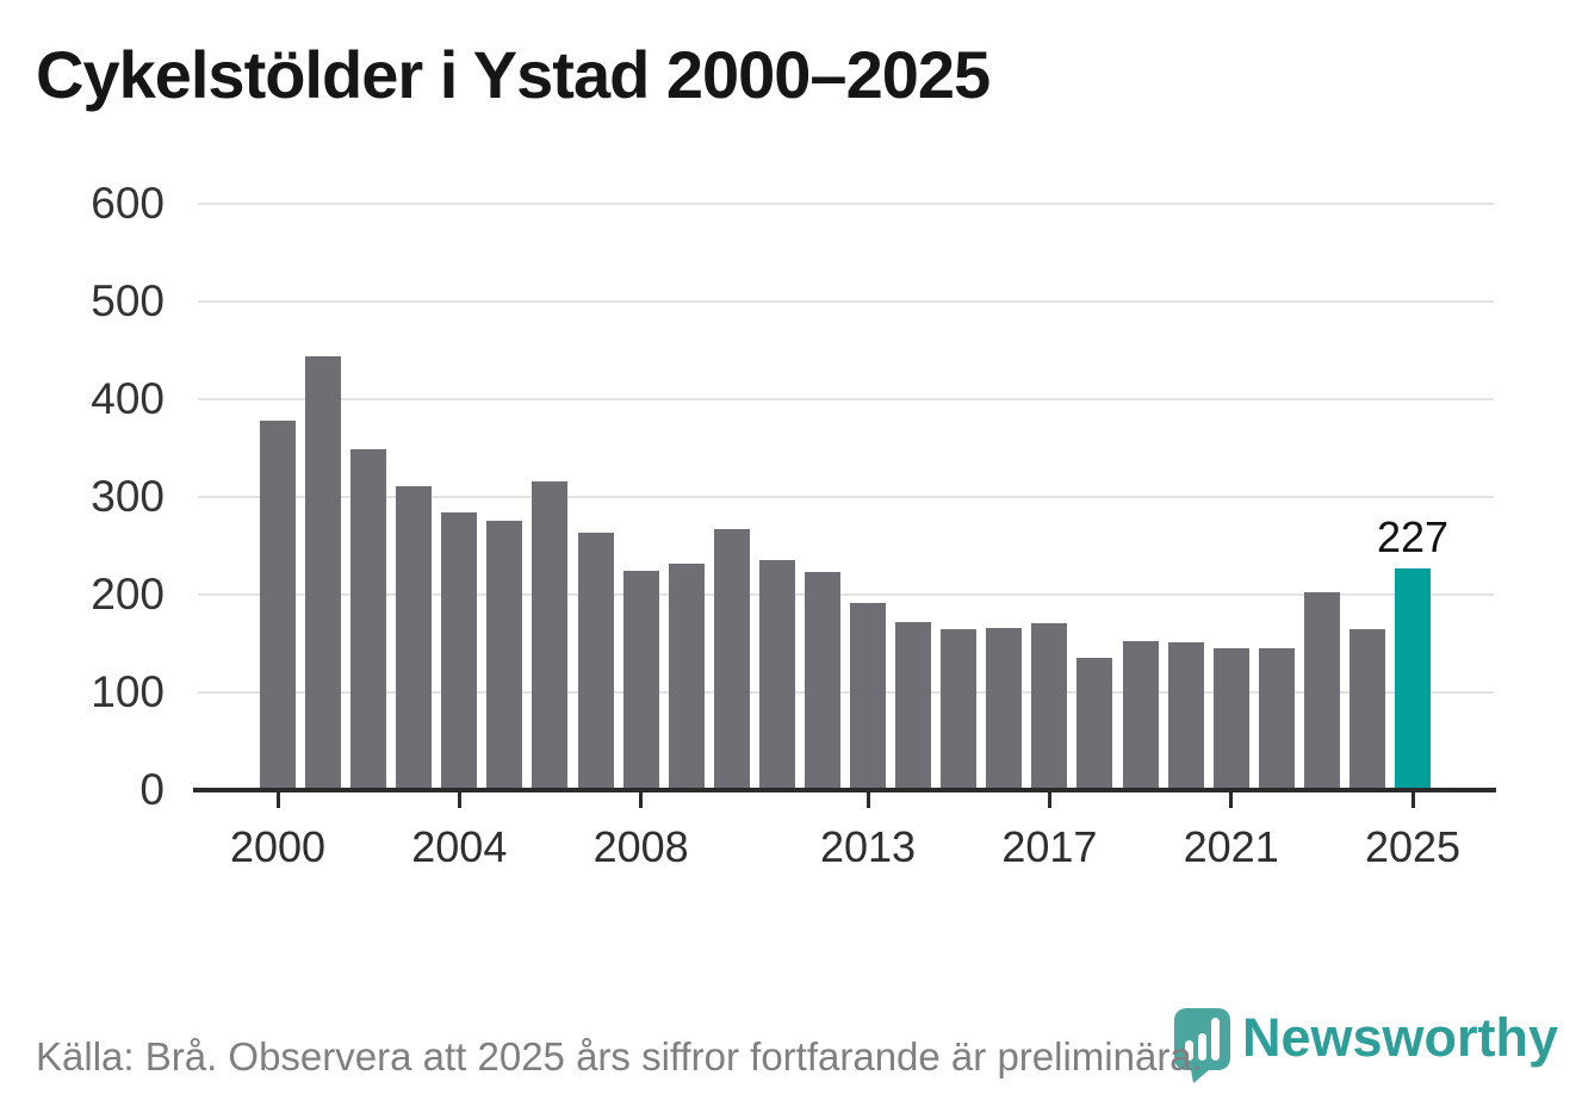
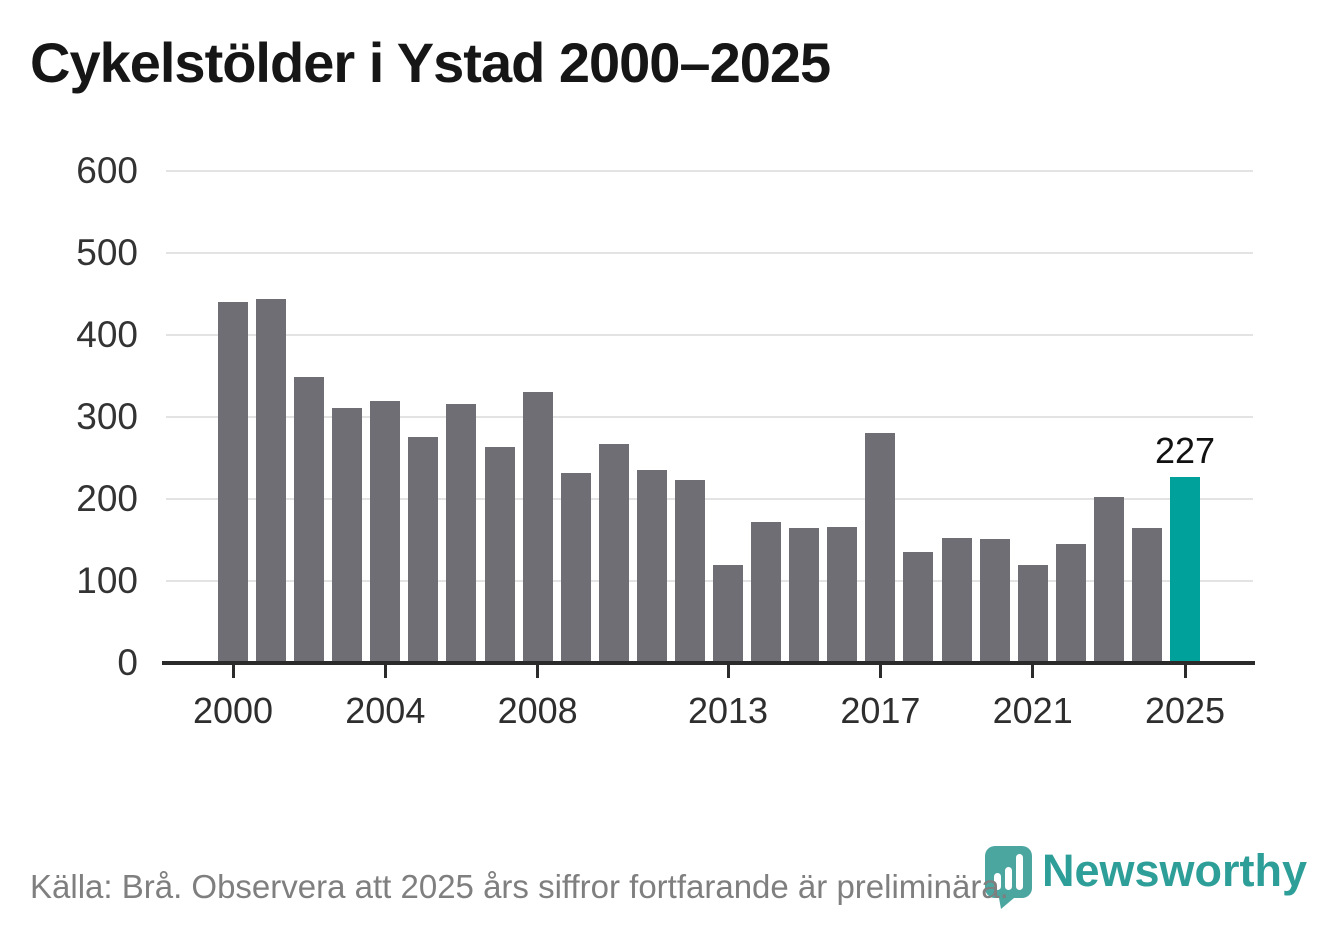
2000: 380 -> 440
2004: 280 -> 320
2008: 220 -> 330
2013: 190 -> 120
2017: 170 -> 280
2021: 140 -> 120
